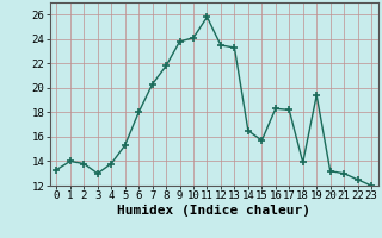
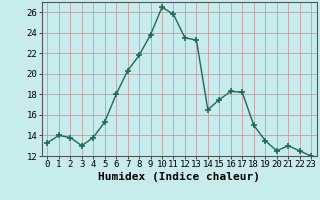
10: 24.1 -> 26.5
15: 15.7 -> 17.5
18: 13.9 -> 15.0
19: 19.4 -> 13.5
20: 13.2 -> 12.5
